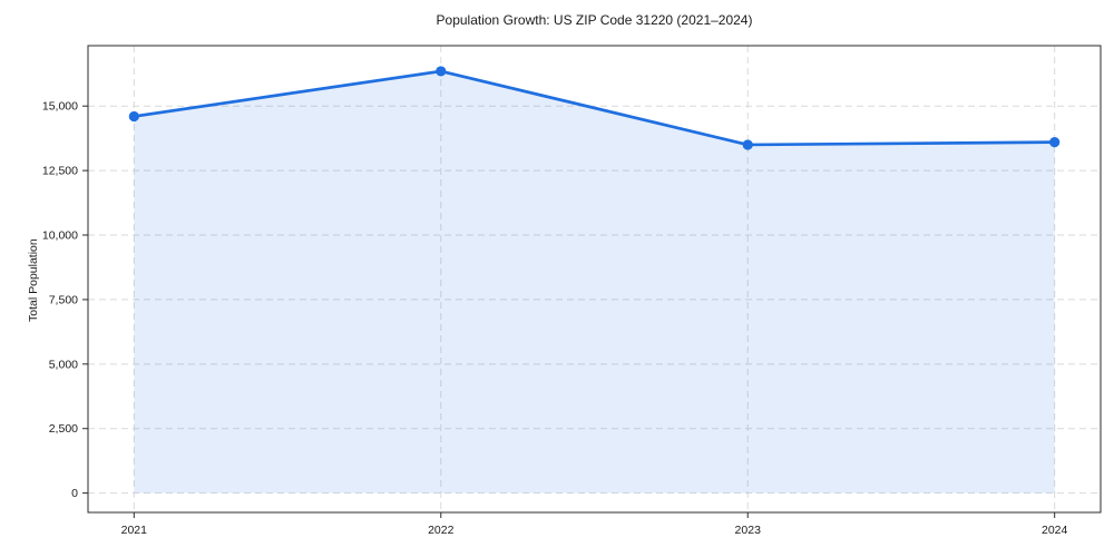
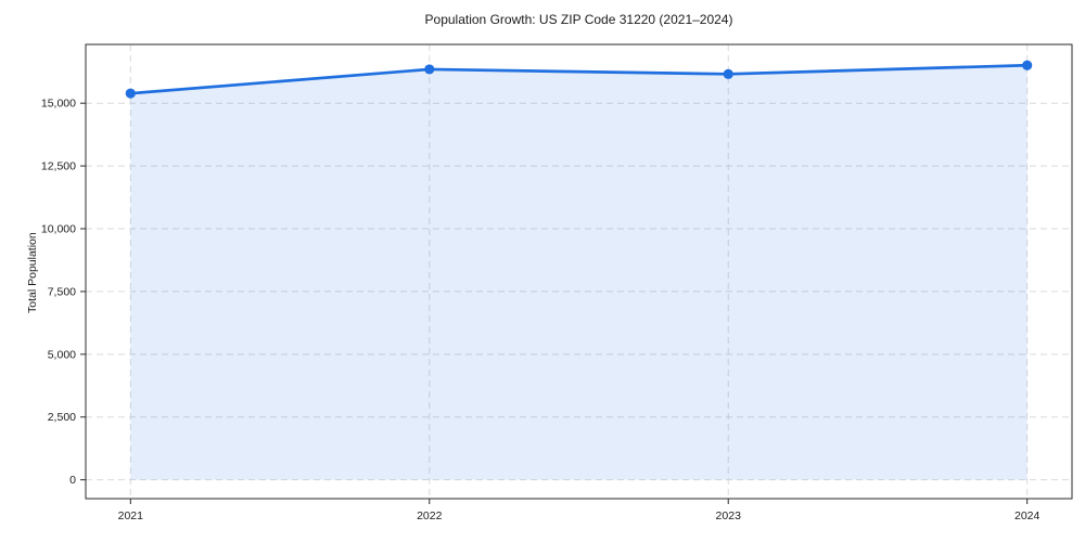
2021: 14600 -> 15400
2023: 13500 -> 16200
2024: 13600 -> 16500
